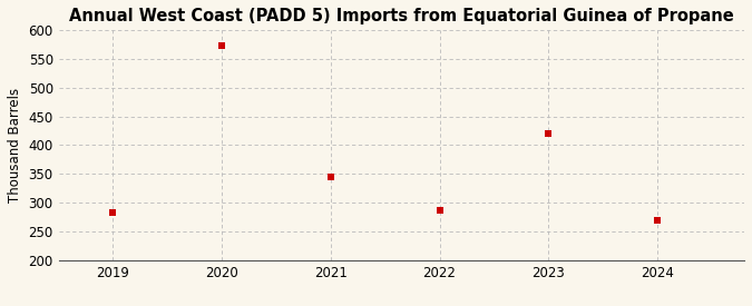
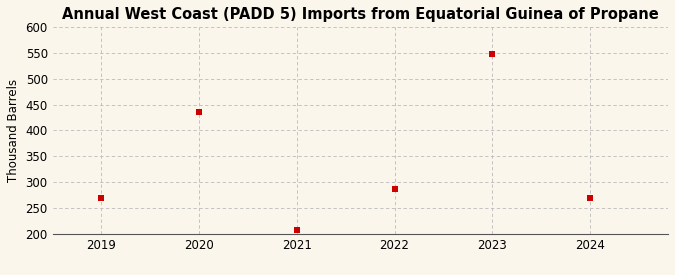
2019: 282 -> 270
2020: 574 -> 435
2021: 344 -> 207
2023: 420 -> 549
